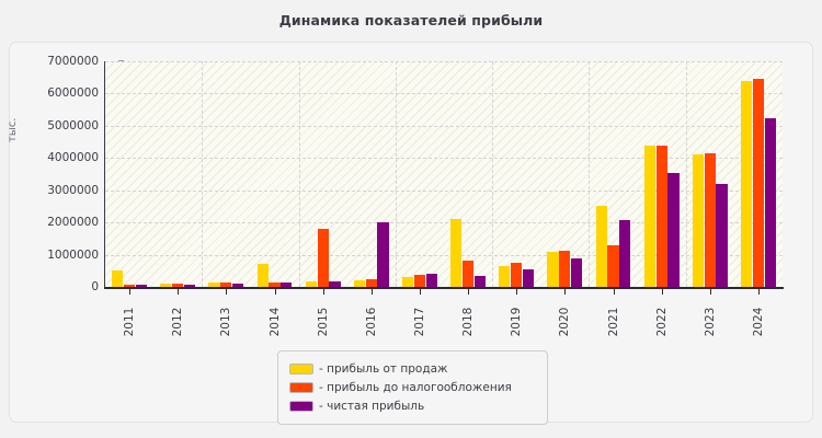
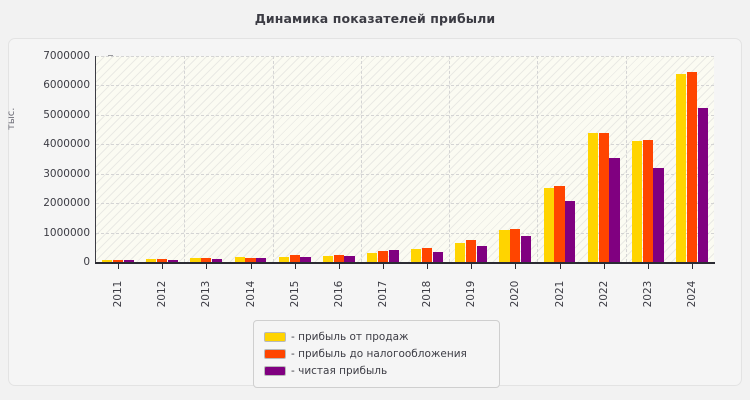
- прибыль от продаж/2011: 500000 -> 100000
- прибыль от продаж/2014: 700000 -> 200000
- прибыль до налогообложения/2015: 1800000 -> 200000
- чистая прибыль/2016: 2000000 -> 200000
- прибыль от продаж/2018: 2100000 -> 500000
- прибыль до налогообложения/2018: 800000 -> 500000
- прибыль до налогообложения/2021: 1300000 -> 2600000
